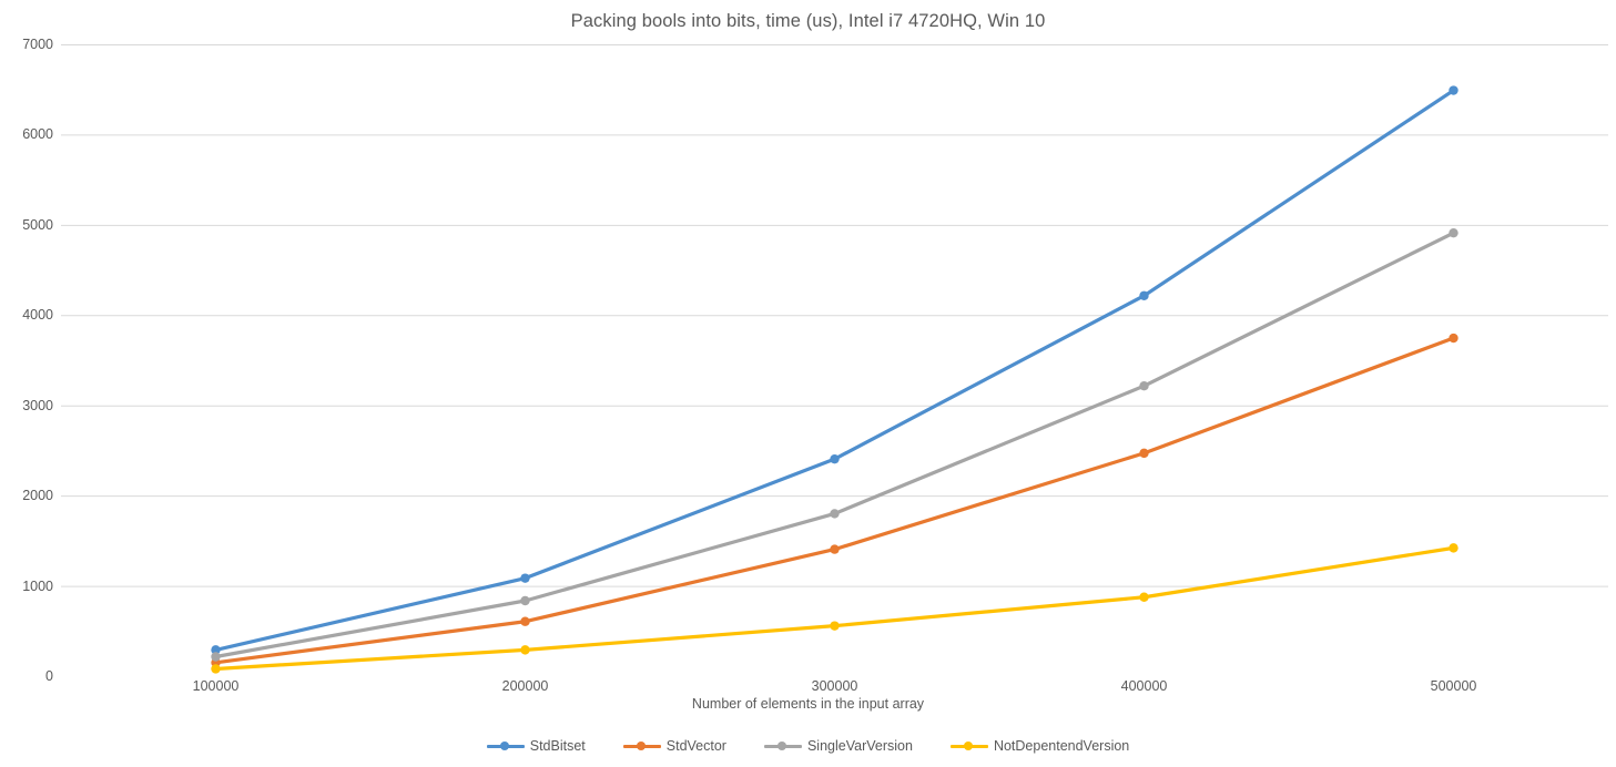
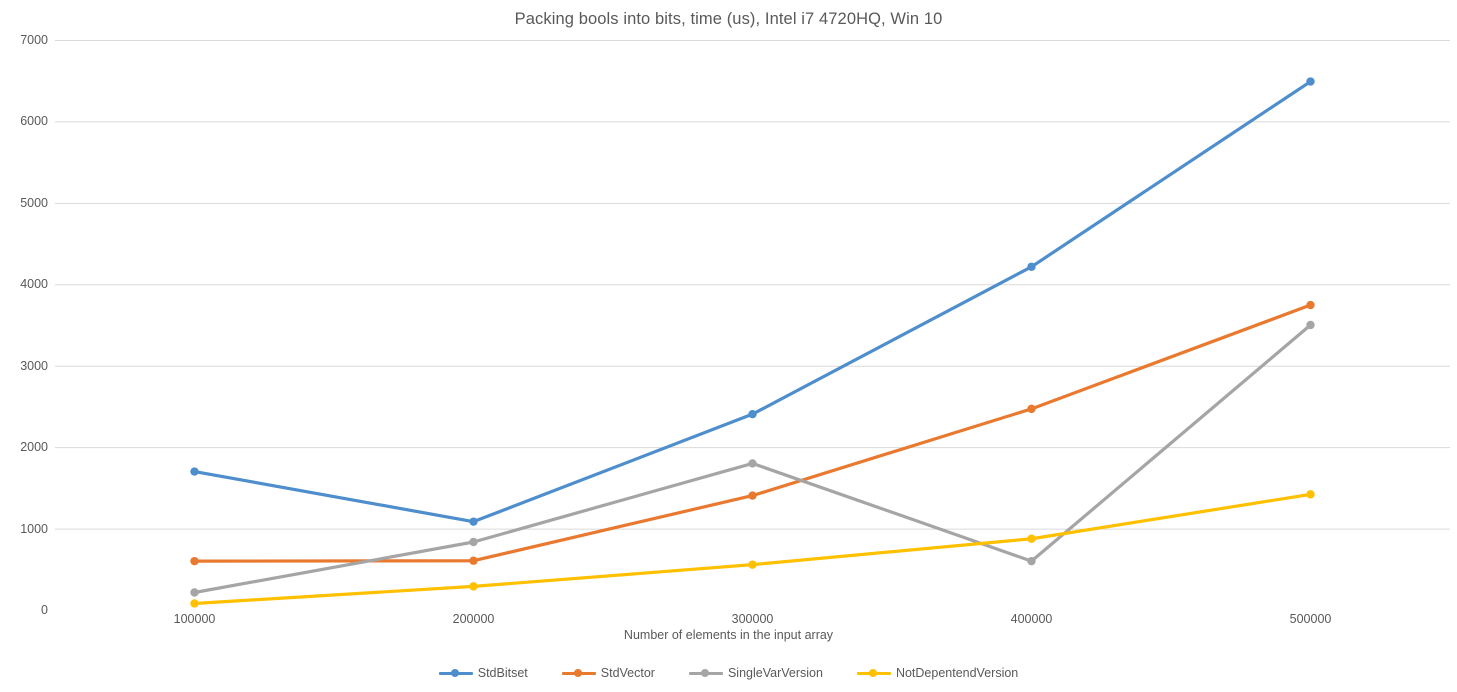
StdBitset/100000: 300 -> 1700
StdVector/100000: 200 -> 600
SingleVarVersion/400000: 3200 -> 600
SingleVarVersion/500000: 4900 -> 3500
